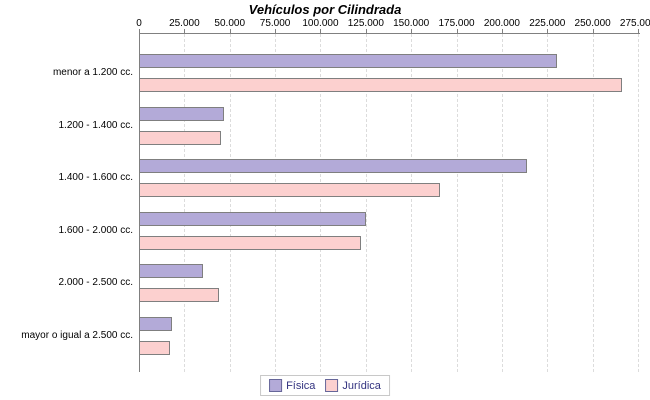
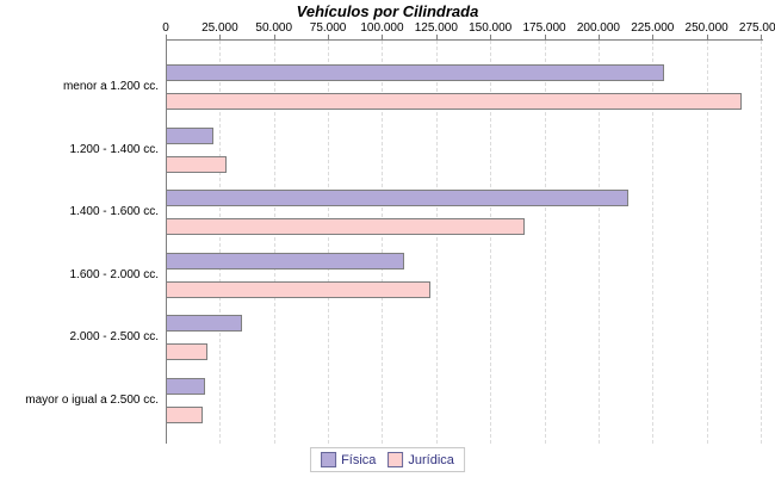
Física/1.200 - 1.400 cc.: 46000 -> 21000
Jurídica/1.200 - 1.400 cc.: 44000 -> 27000
Física/1.600 - 2.000 cc.: 124000 -> 109000
Jurídica/2.000 - 2.500 cc.: 43000 -> 18000
